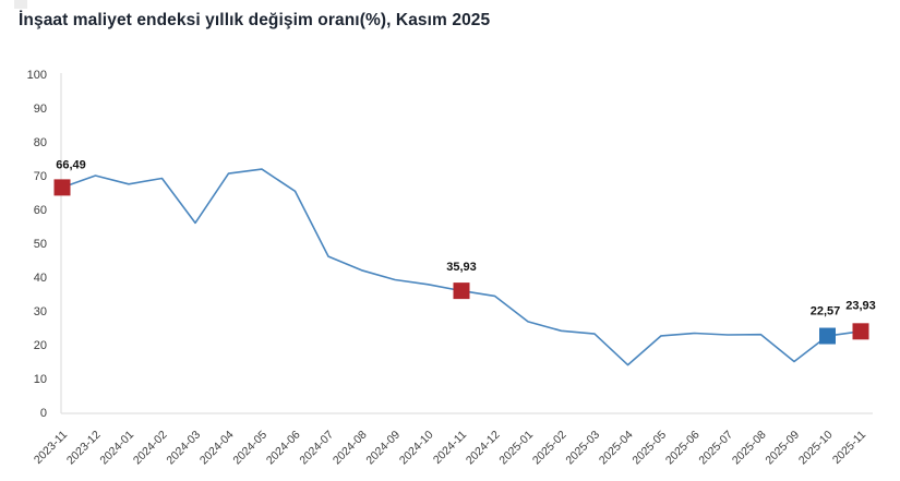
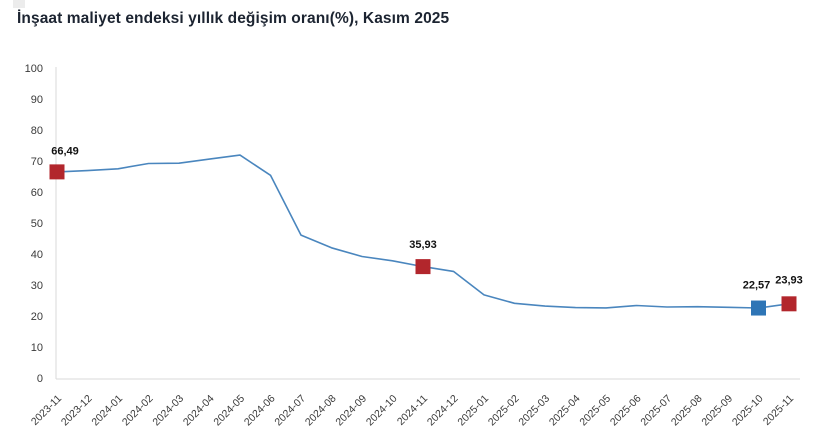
2023-12: 70 -> 67
2024-03: 56 -> 69
2025-04: 14 -> 23
2025-09: 15 -> 23
